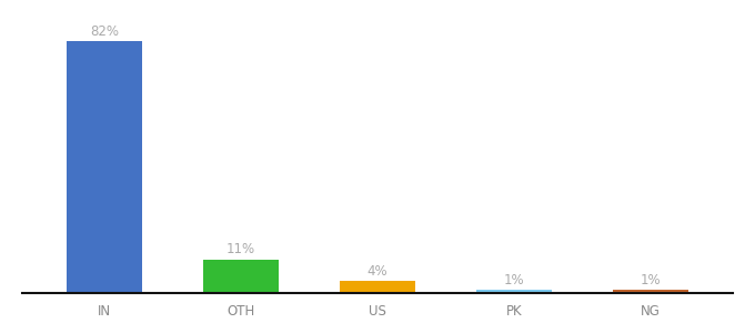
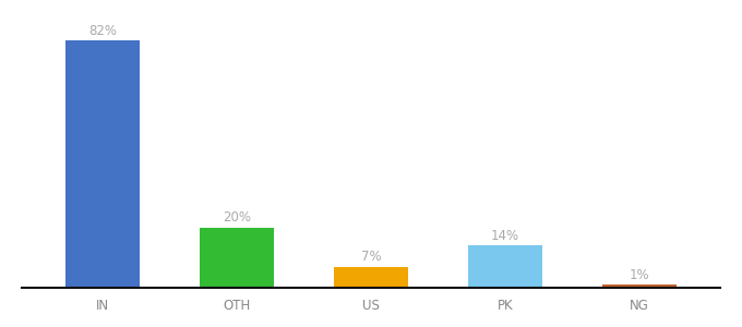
OTH: 11% -> 20%
US: 4% -> 7%
PK: 1% -> 14%
